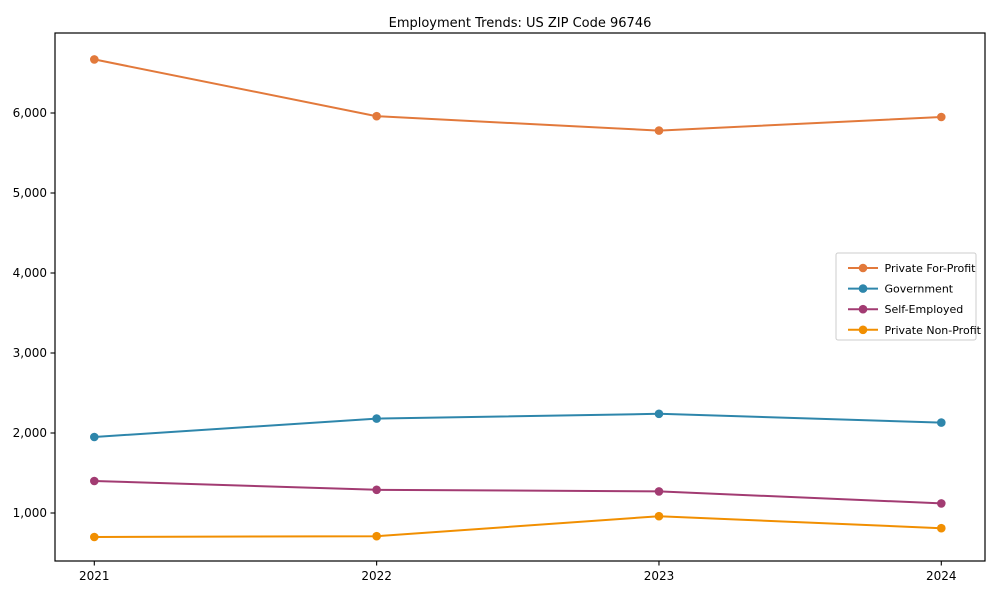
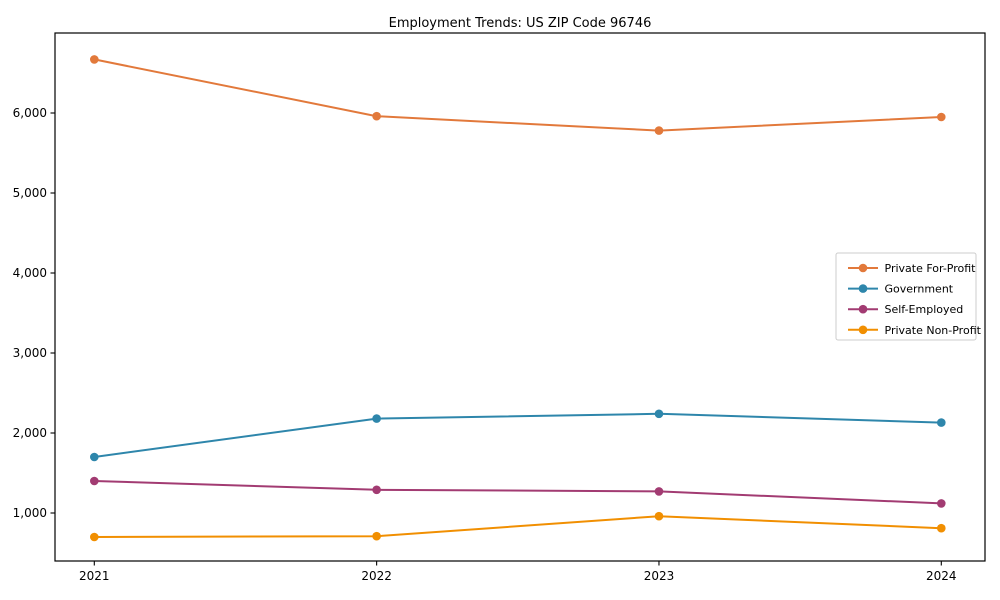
Government/2021: 2000 -> 1700
